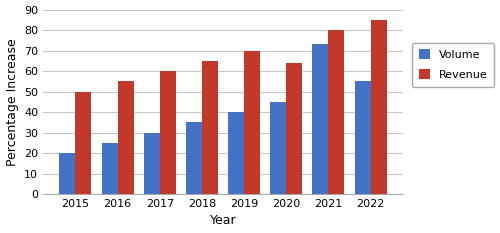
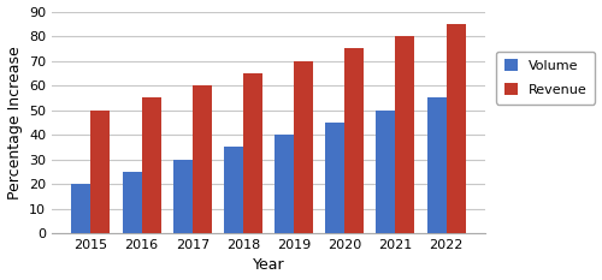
Revenue/2020: 64 -> 75
Volume/2021: 73 -> 50
